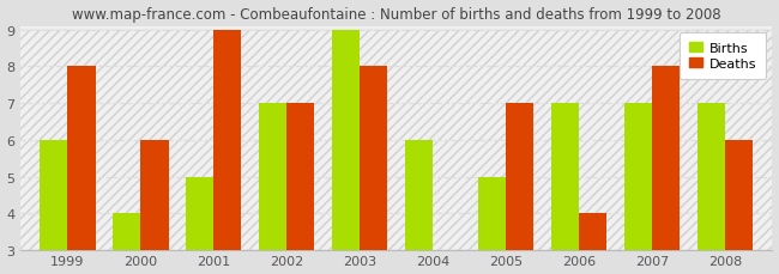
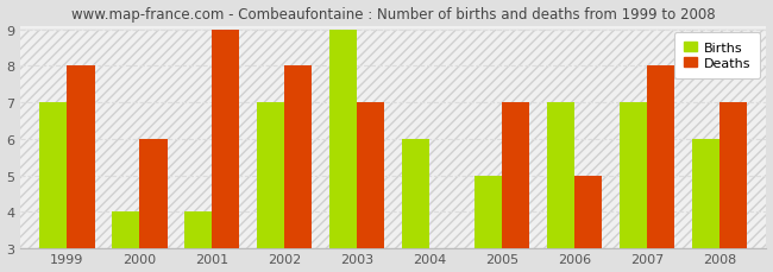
Births/1999: 6 -> 7
Births/2001: 5 -> 4
Deaths/2002: 7 -> 8
Deaths/2003: 8 -> 7
Deaths/2006: 4 -> 5
Births/2008: 7 -> 6
Deaths/2008: 6 -> 7
